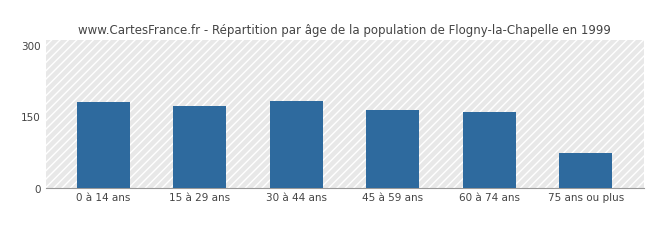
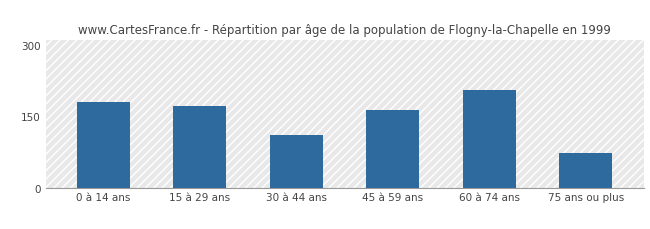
30 à 44 ans: 183 -> 110
60 à 74 ans: 160 -> 205
